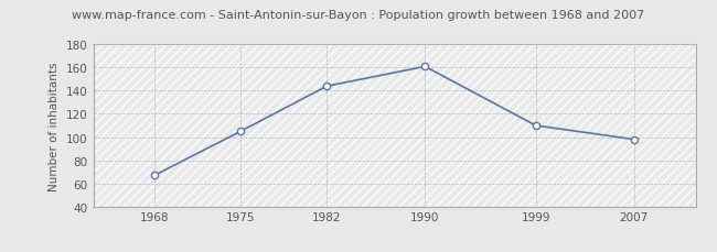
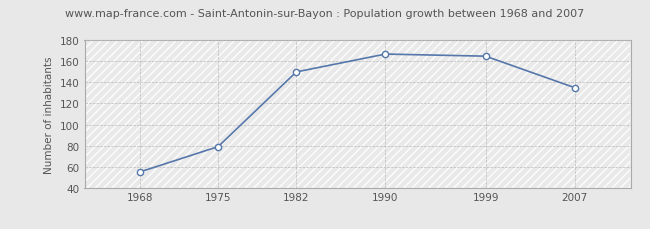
1968: 67 -> 55
1975: 105 -> 79
1982: 144 -> 150
1990: 161 -> 167
1999: 110 -> 165
2007: 98 -> 135
